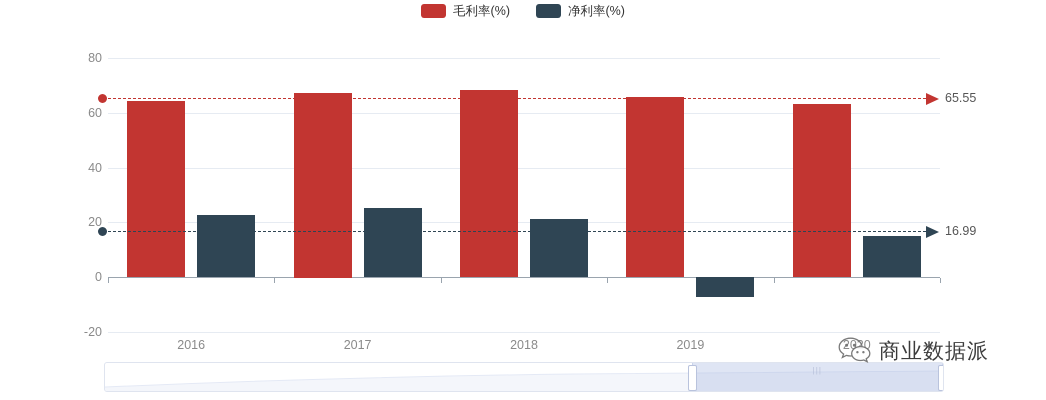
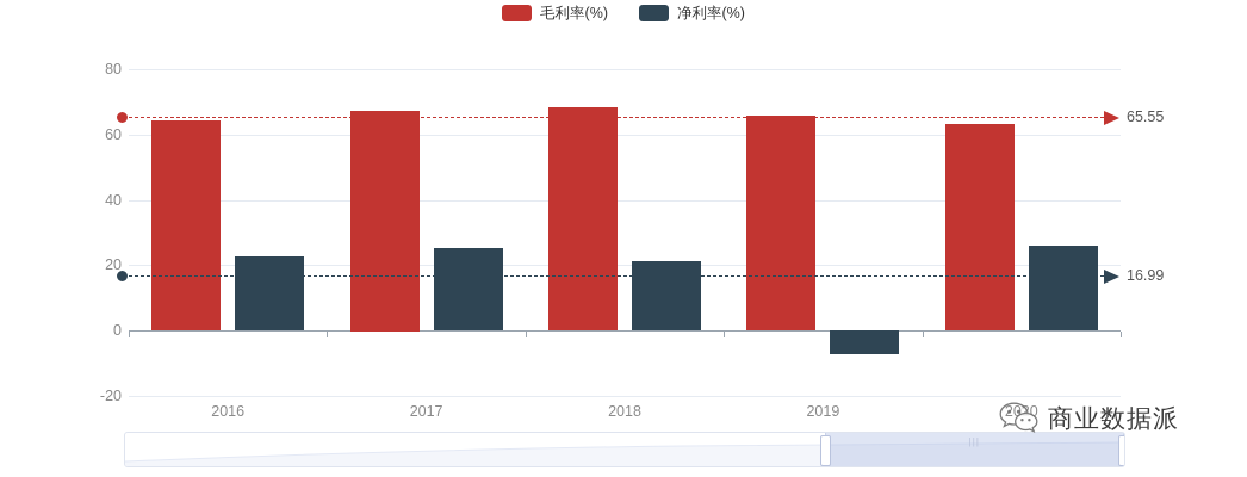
净利率(%)/2020: 15 -> 26
